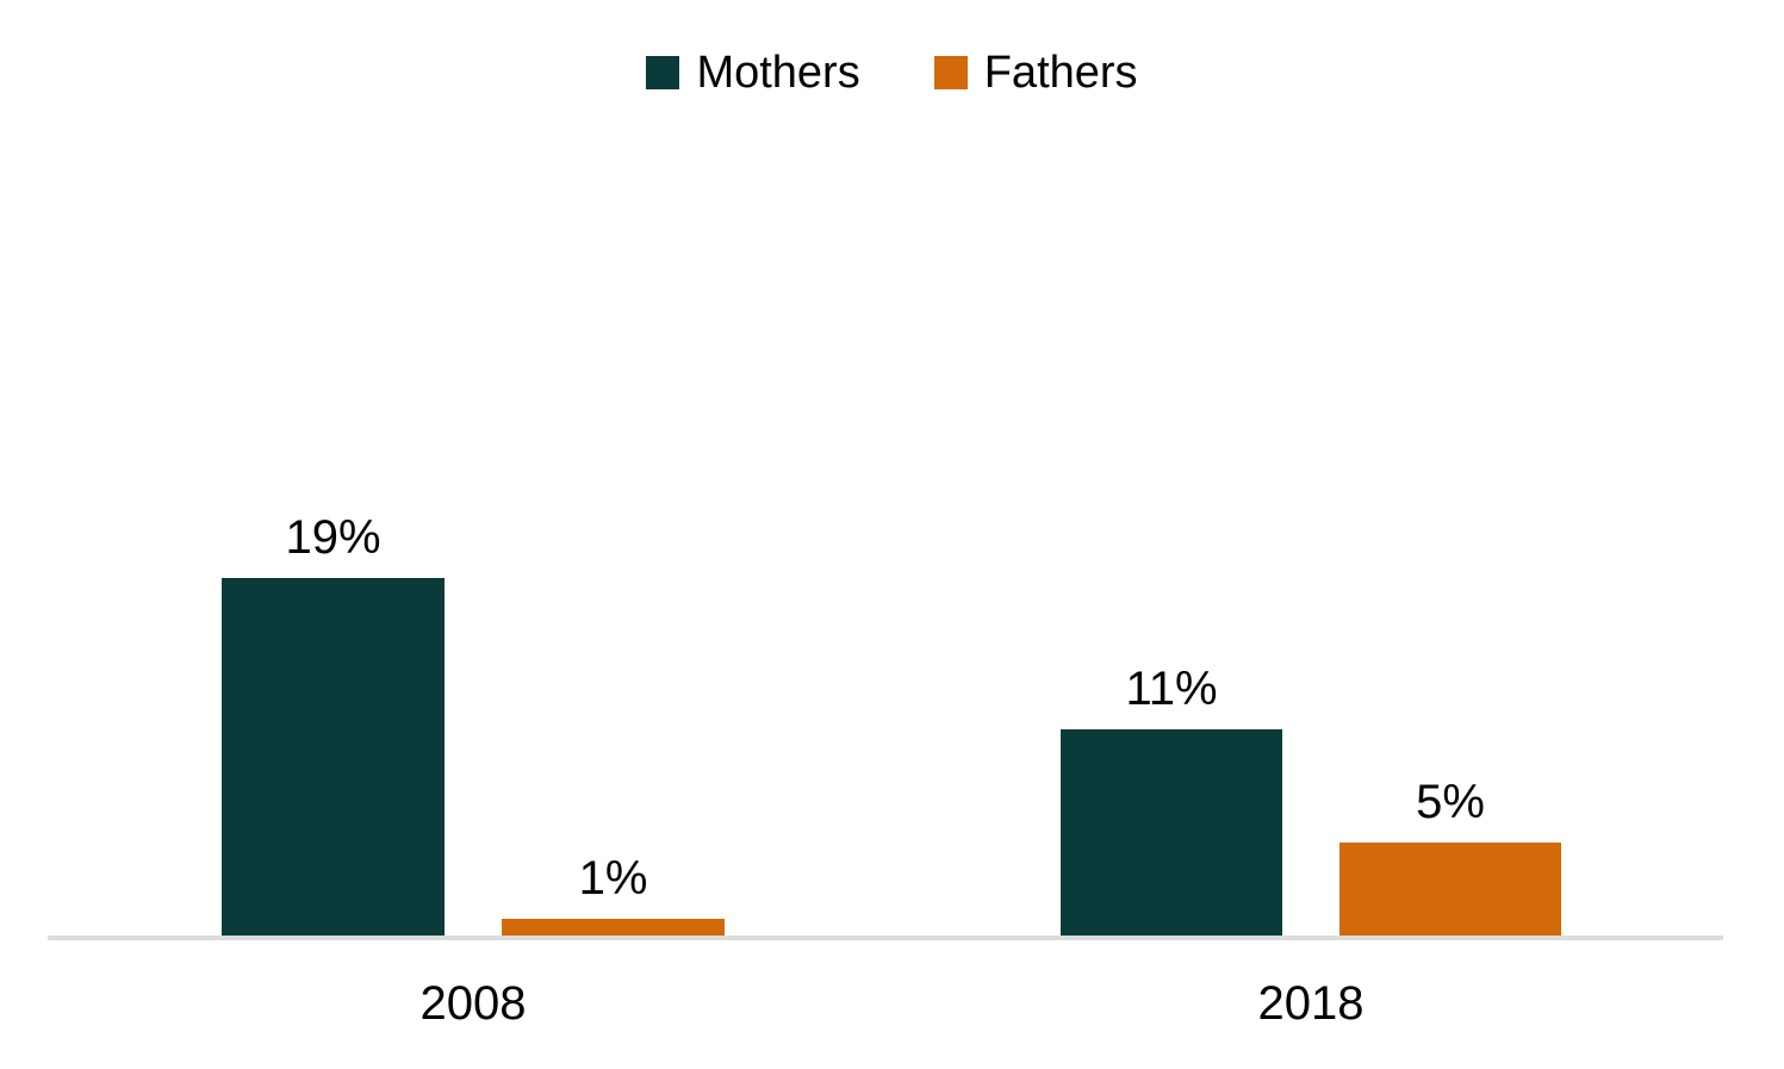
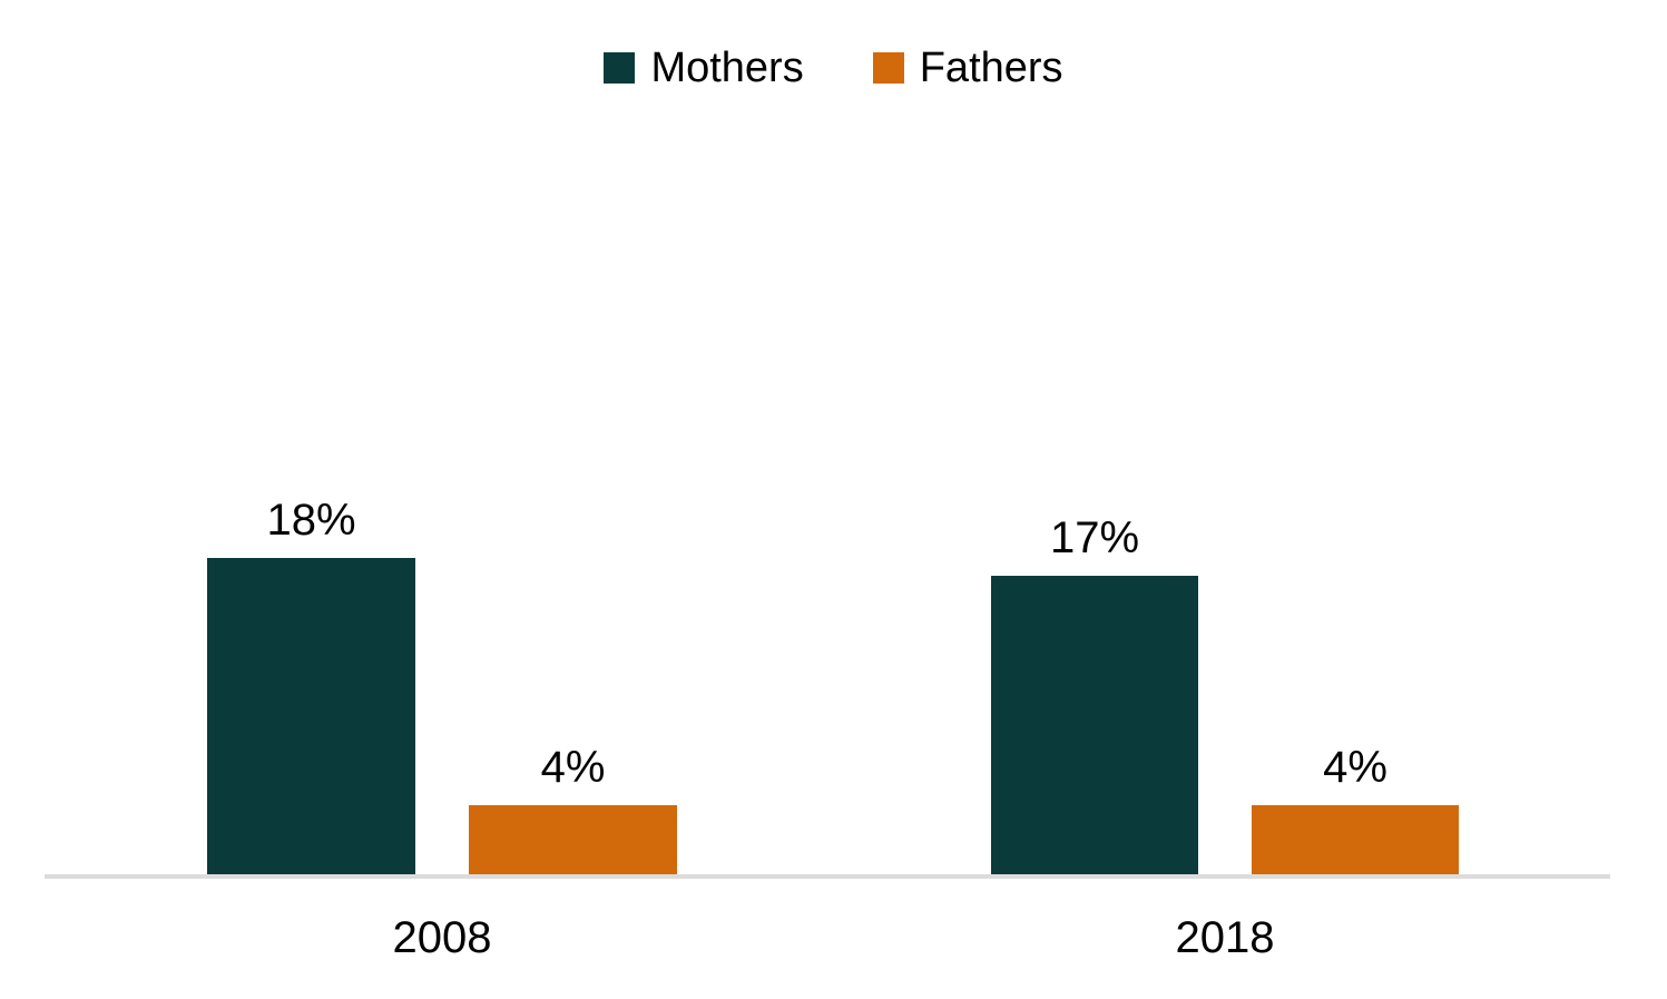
Mothers/2008: 19% -> 18%
Fathers/2008: 1% -> 4%
Mothers/2018: 11% -> 17%
Fathers/2018: 5% -> 4%
